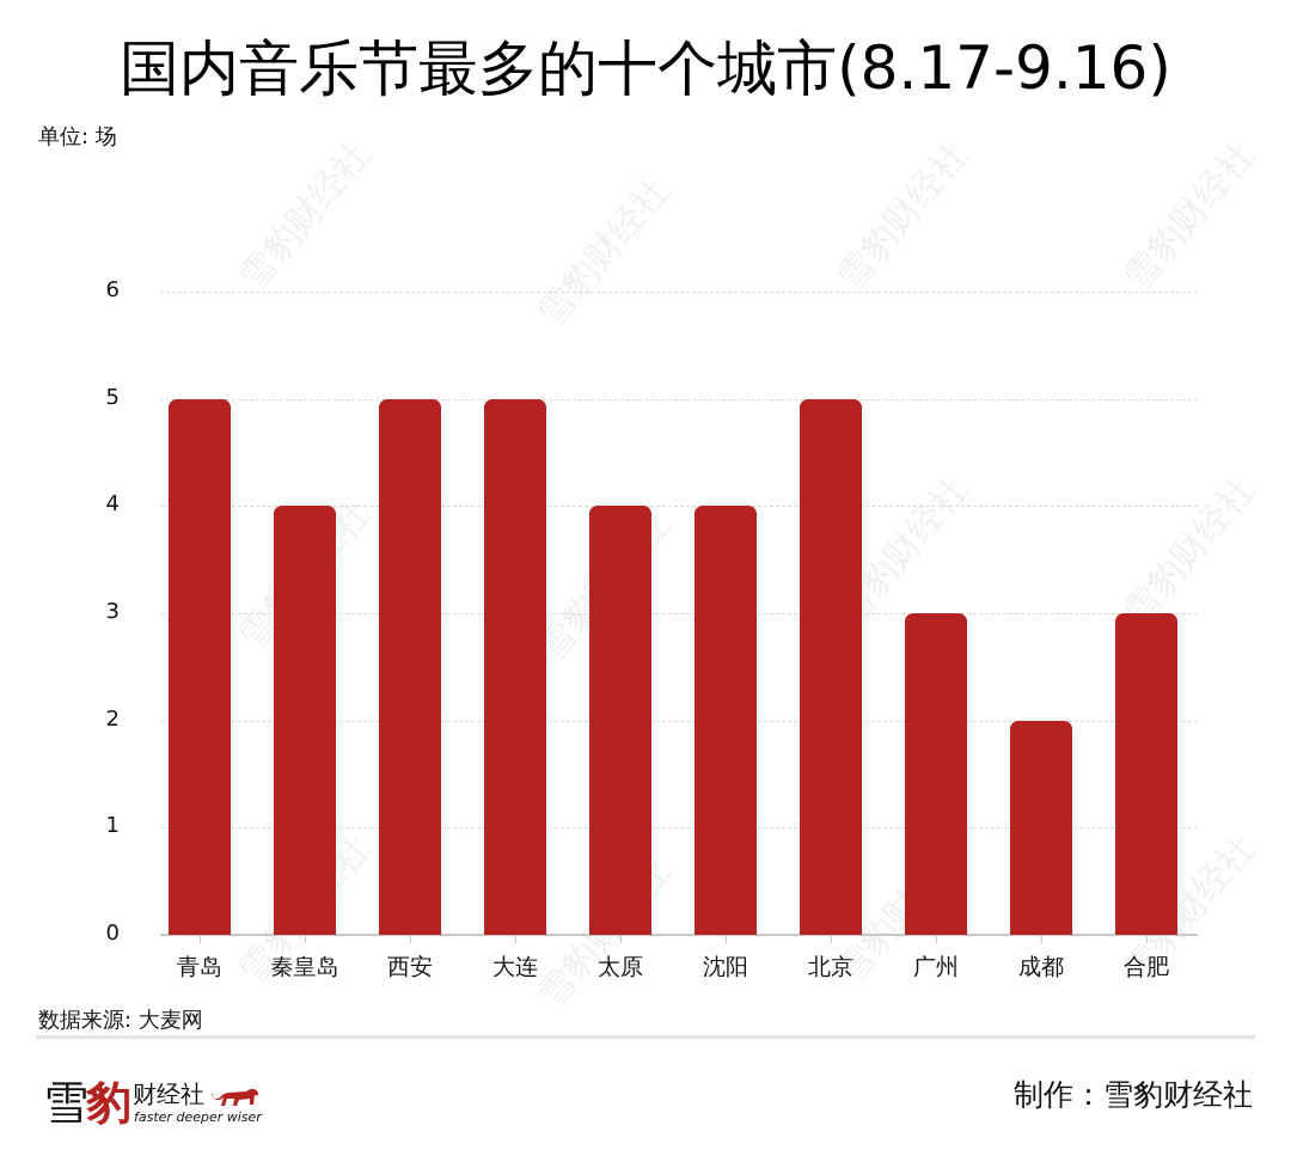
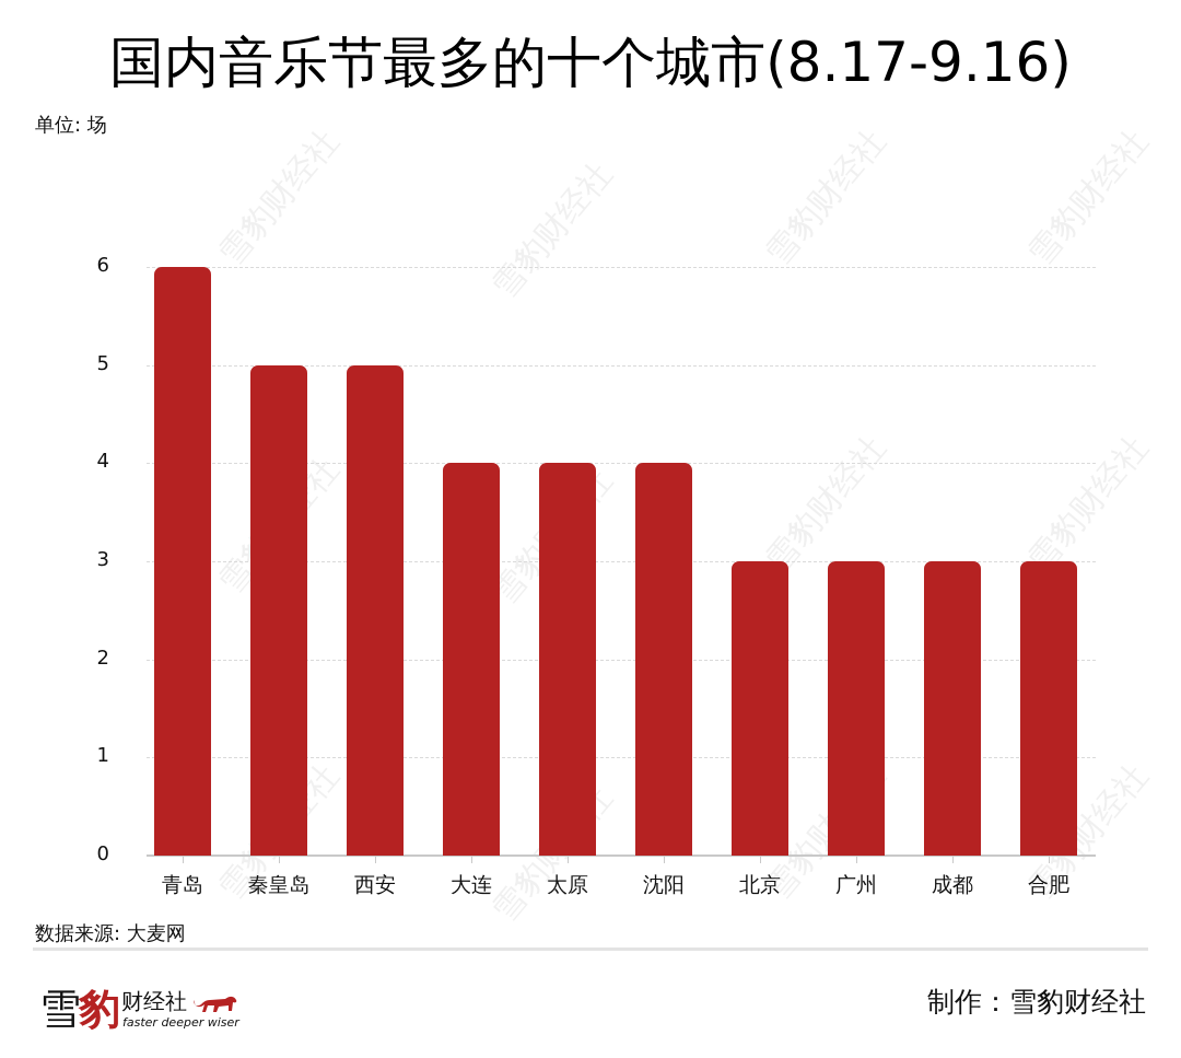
青岛: 5 -> 6
秦皇岛: 4 -> 5
大连: 5 -> 4
北京: 5 -> 3
成都: 2 -> 3
